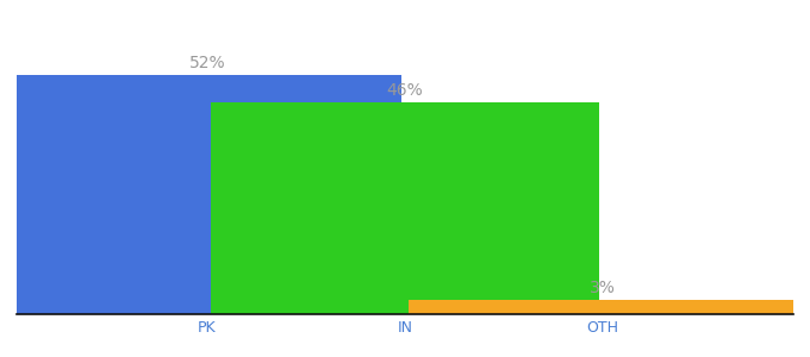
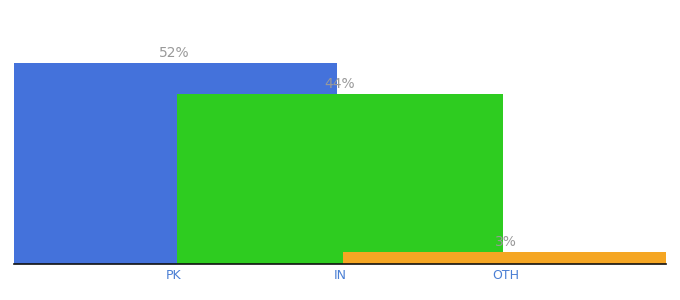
IN: 46% -> 44%
